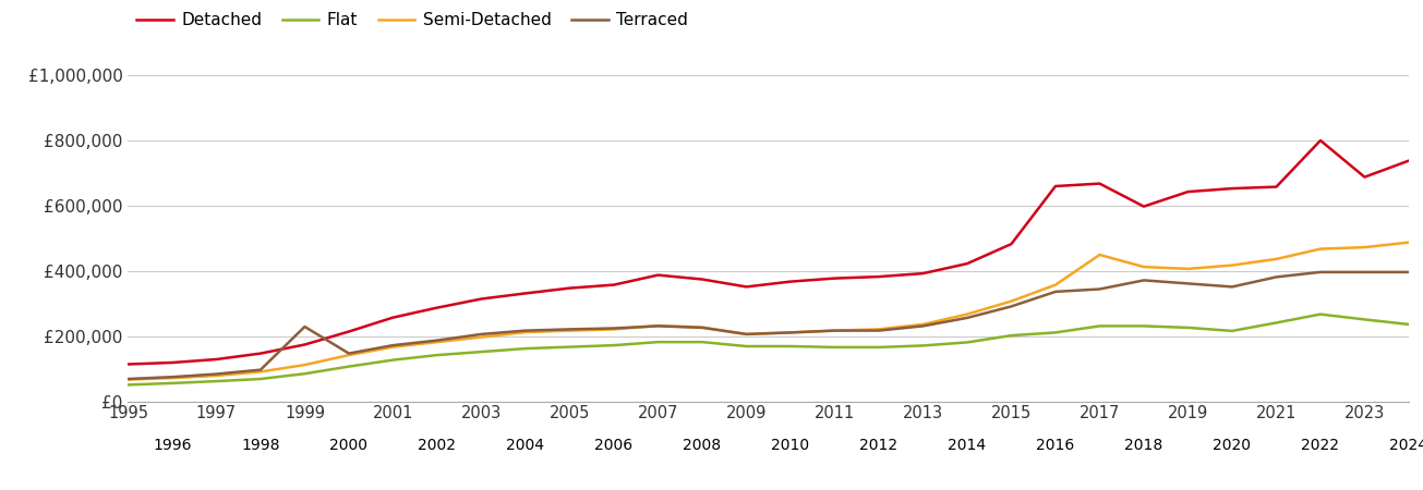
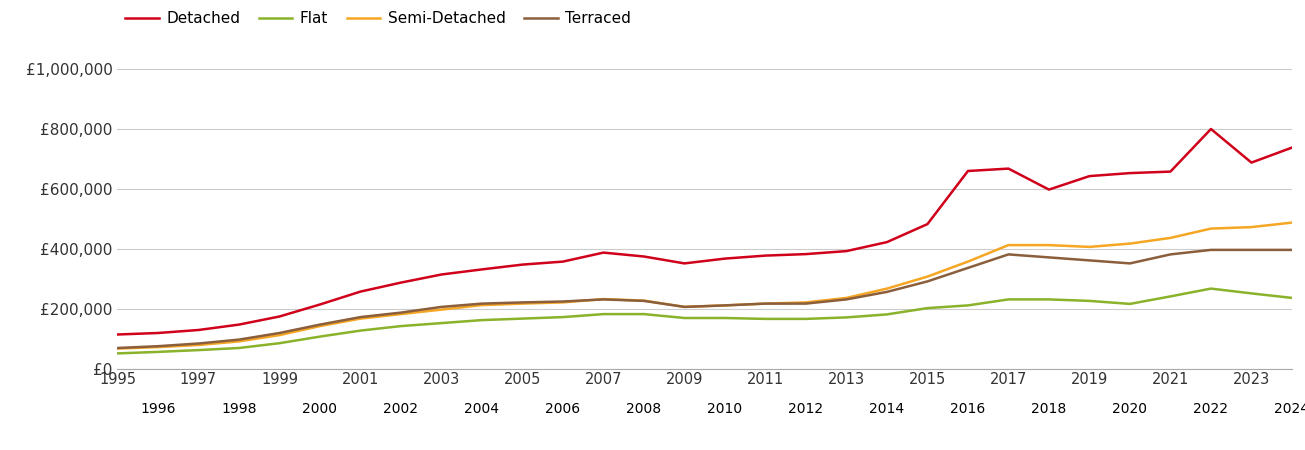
Terraced/1999: £230,000 -> £120,000
Semi-Detached/2017: £450,000 -> £413,000
Terraced/2017: £345,000 -> £382,000
